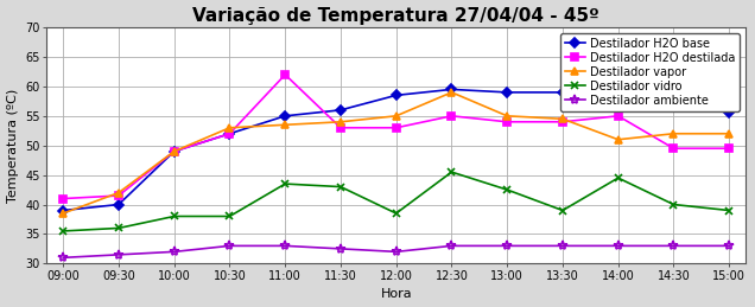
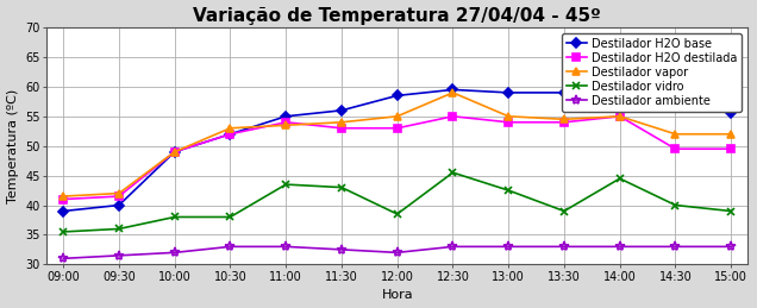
Destilador vapor/09:00: 38.5 -> 41.5
Destilador H2O destilada/11:00: 62.0 -> 54.0
Destilador vapor/14:00: 51.0 -> 55.0
